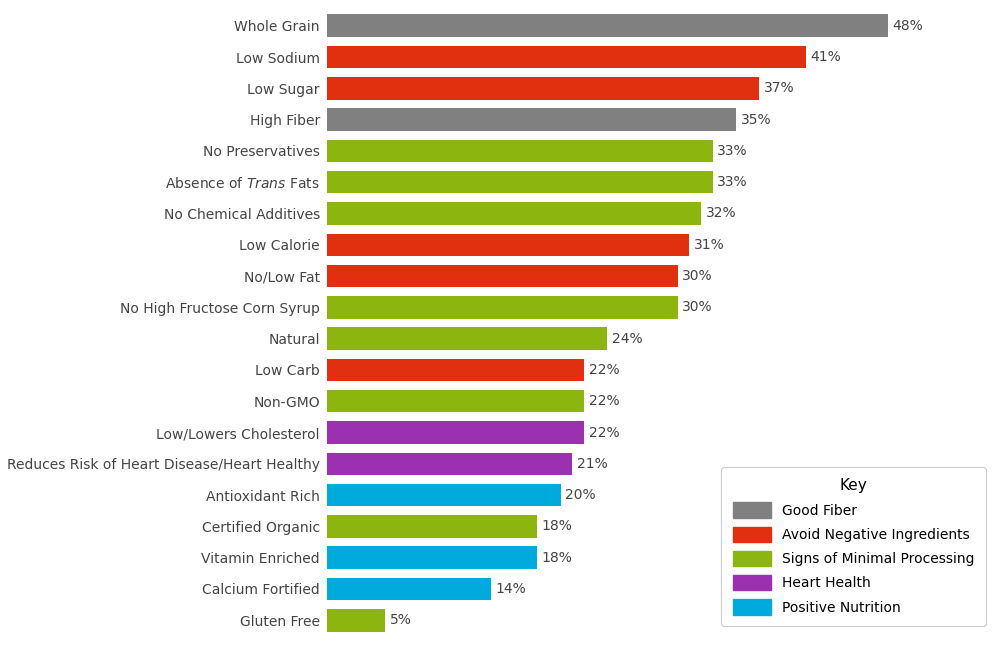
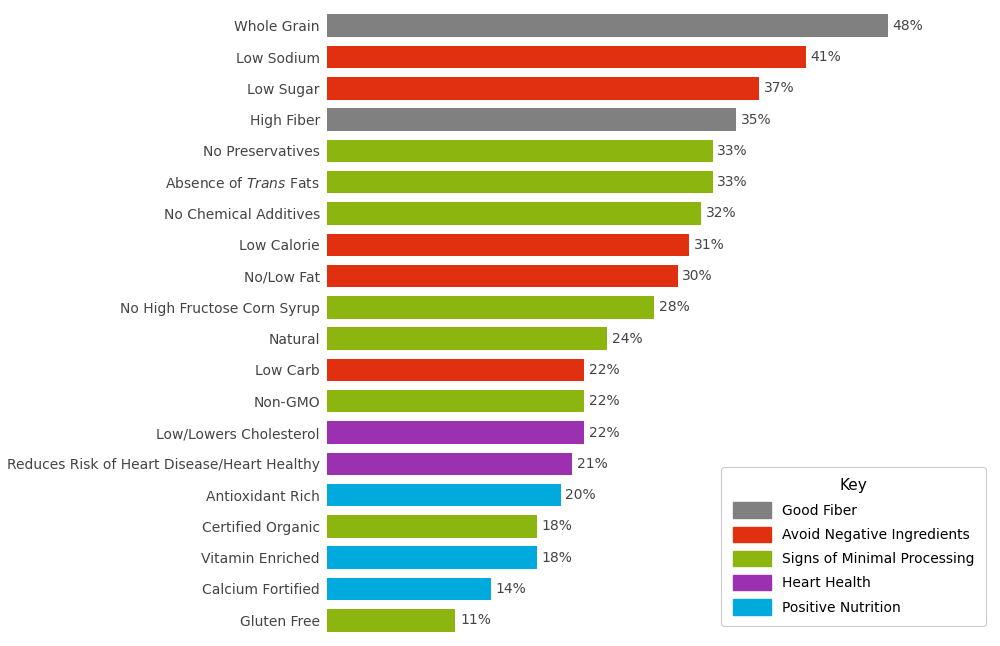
No High Fructose Corn Syrup: 30% -> 28%
Gluten Free: 5% -> 11%
